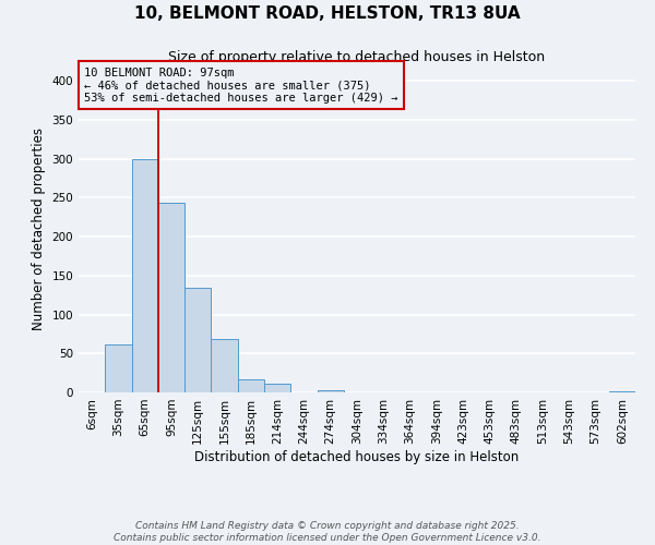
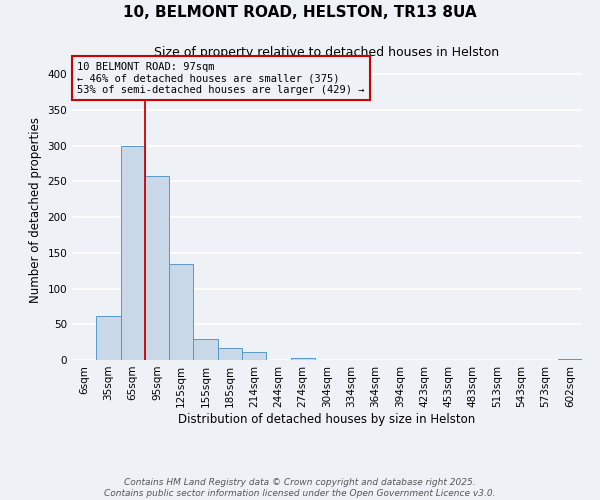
95sqm: 244 -> 258
155sqm: 68 -> 30
